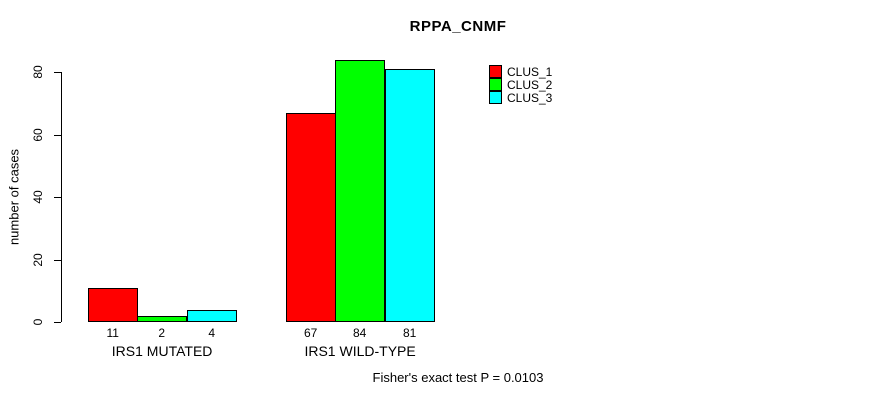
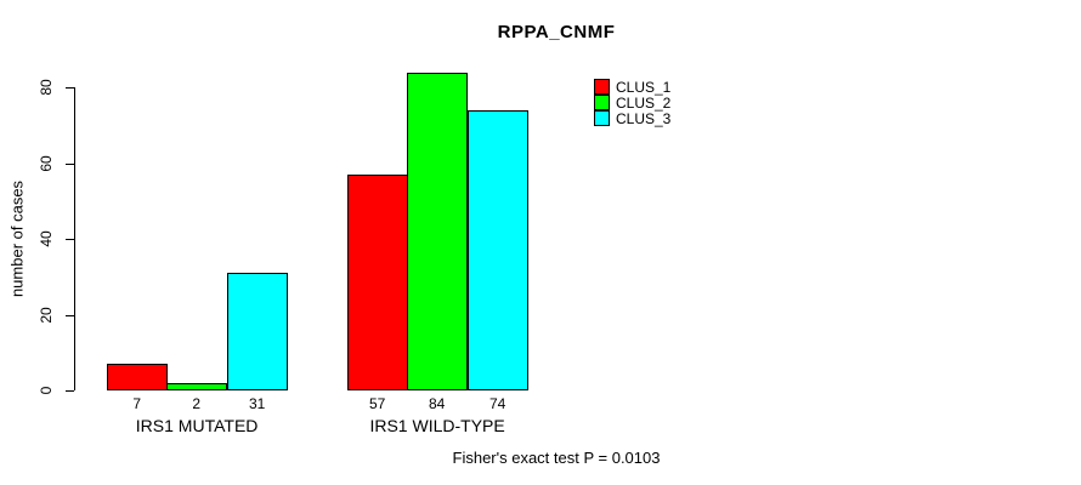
CLUS_1/IRS1 MUTATED: 11 -> 7
CLUS_3/IRS1 MUTATED: 4 -> 31
CLUS_1/IRS1 WILD-TYPE: 67 -> 57
CLUS_3/IRS1 WILD-TYPE: 81 -> 74
